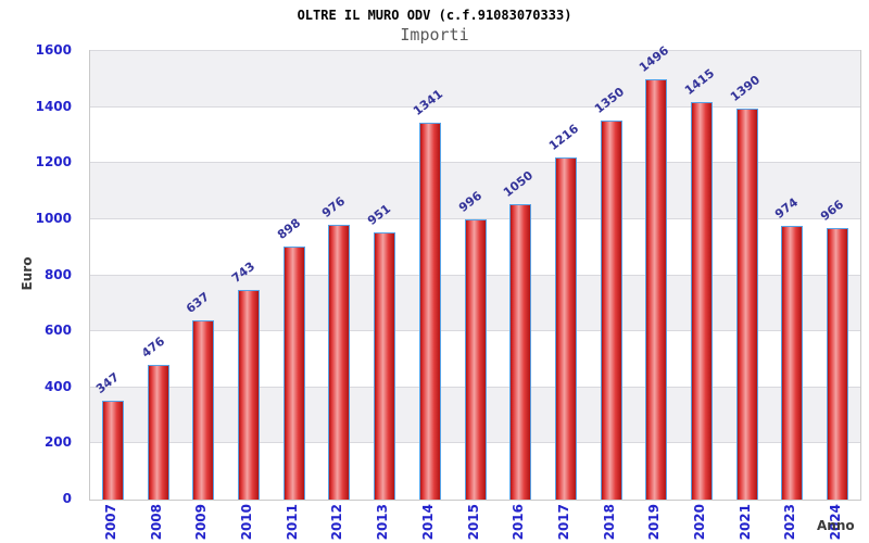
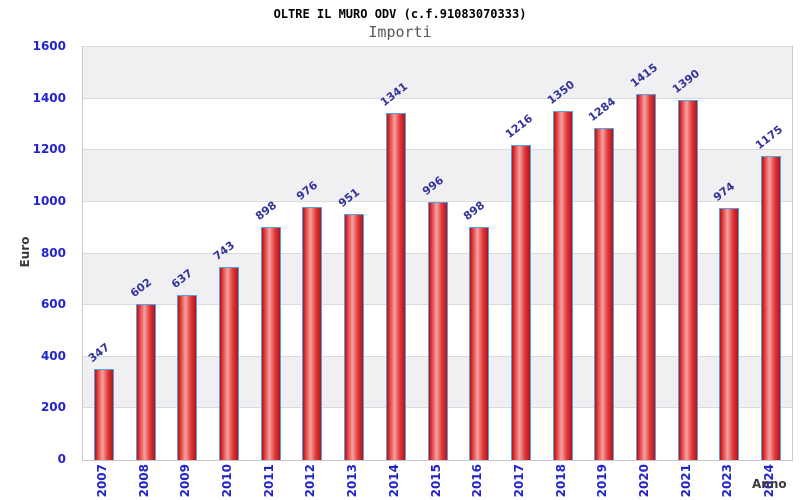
2008: 476 -> 602
2016: 1050 -> 898
2019: 1496 -> 1284
2024: 966 -> 1175
